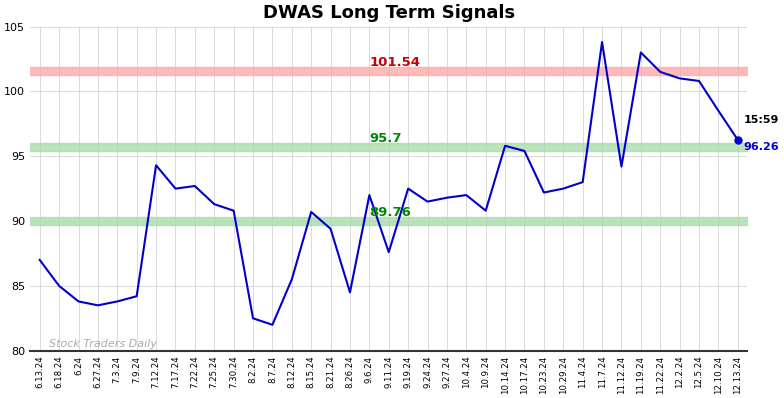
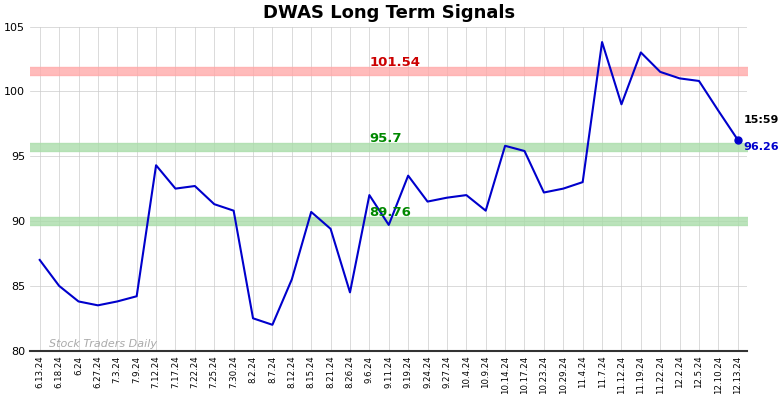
9.11.24: 87.6 -> 89.7
9.19.24: 92.5 -> 93.5
11.12.24: 94.2 -> 99.0
